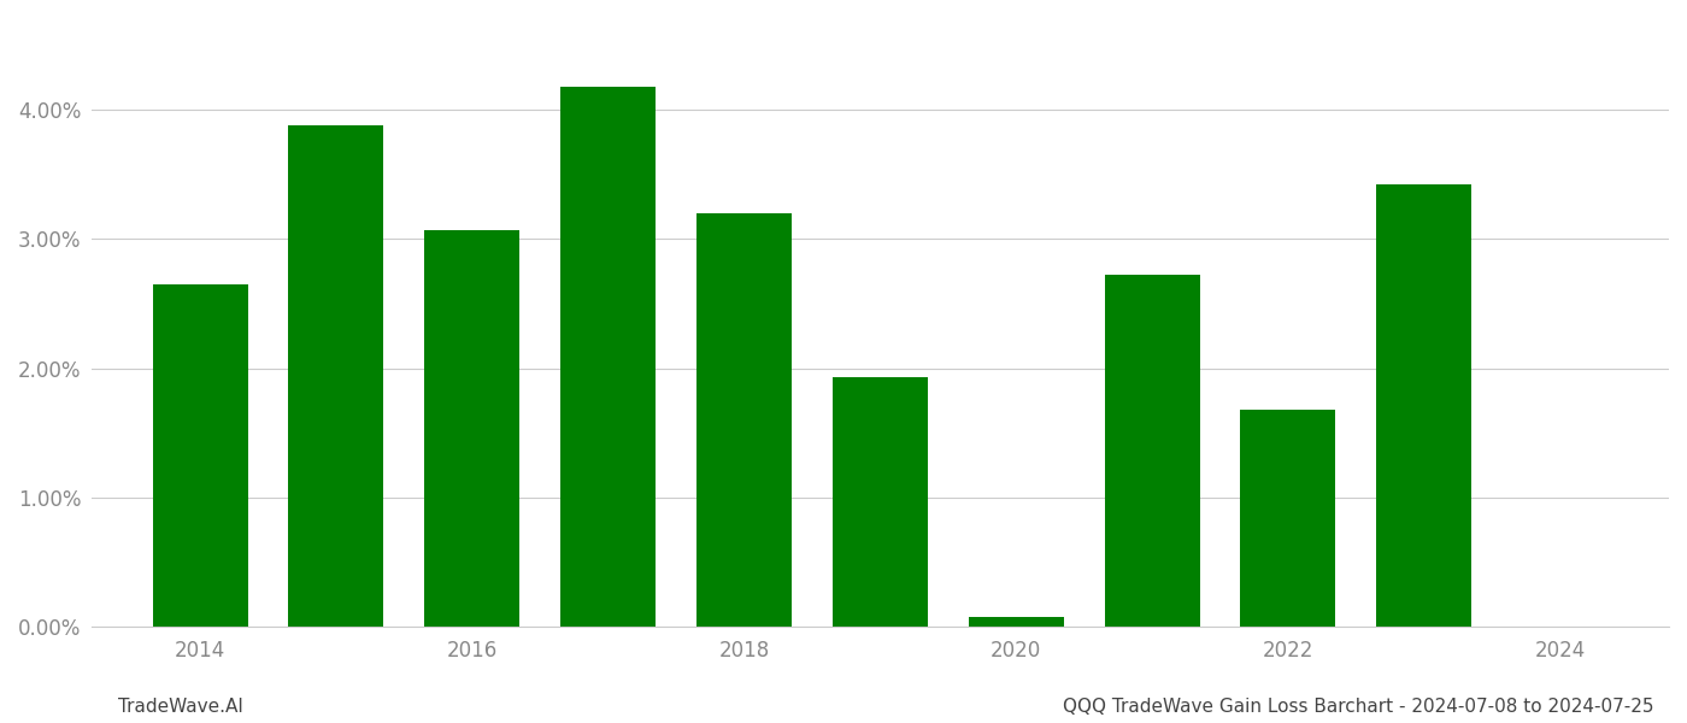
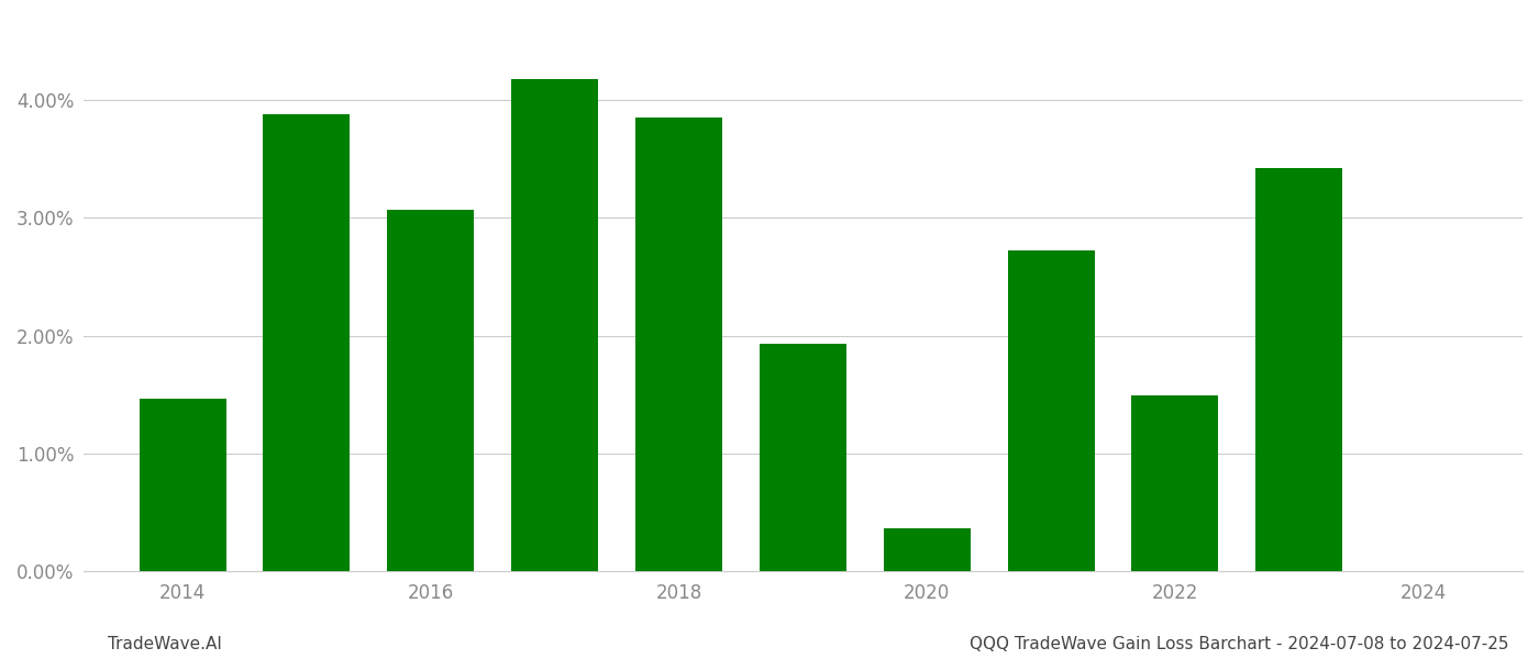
2014: 2.65% -> 1.46%
2018: 3.20% -> 3.85%
2020: 0.07% -> 0.36%
2022: 1.68% -> 1.49%
